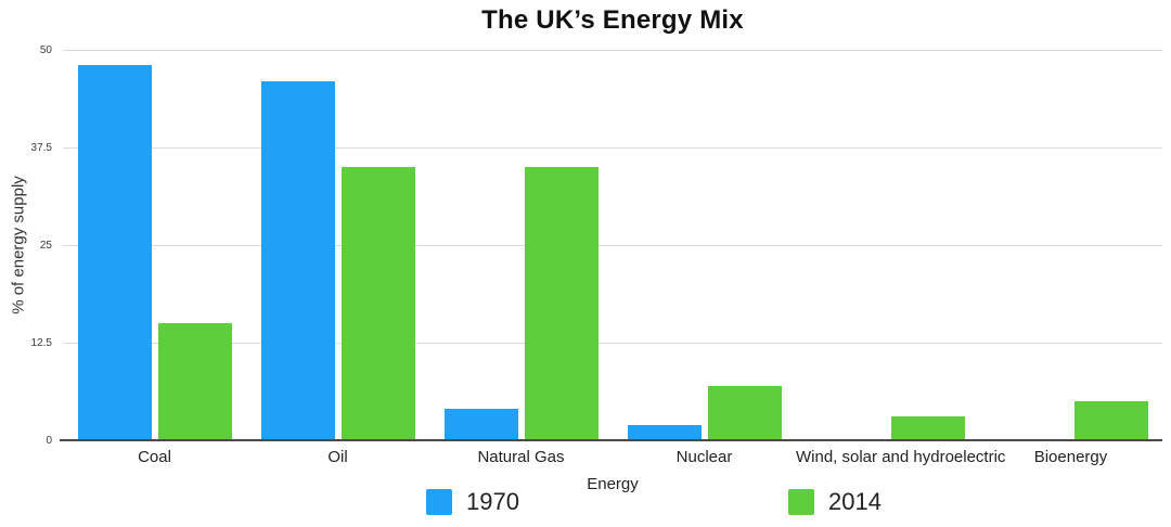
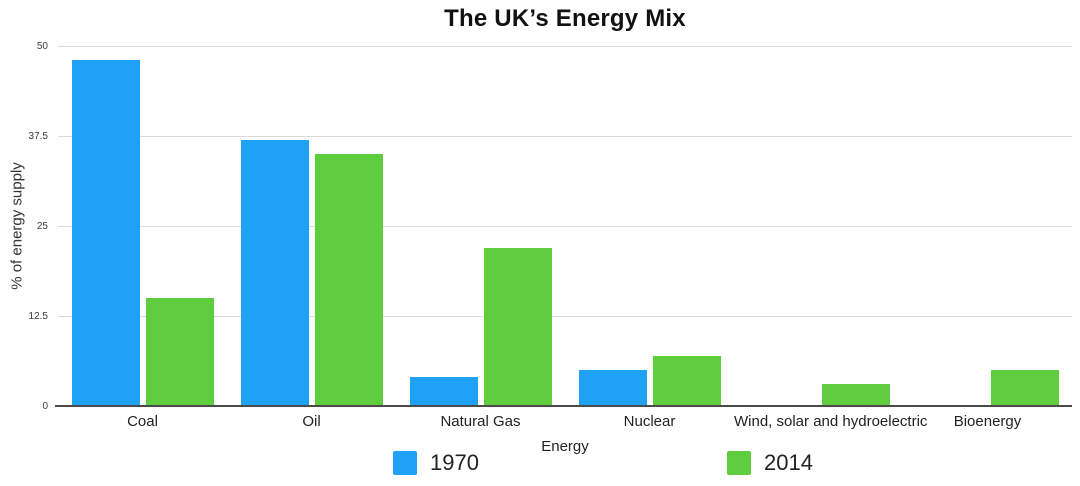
1970/Oil: 46 -> 37
2014/Natural Gas: 35 -> 22
1970/Nuclear: 2 -> 5
